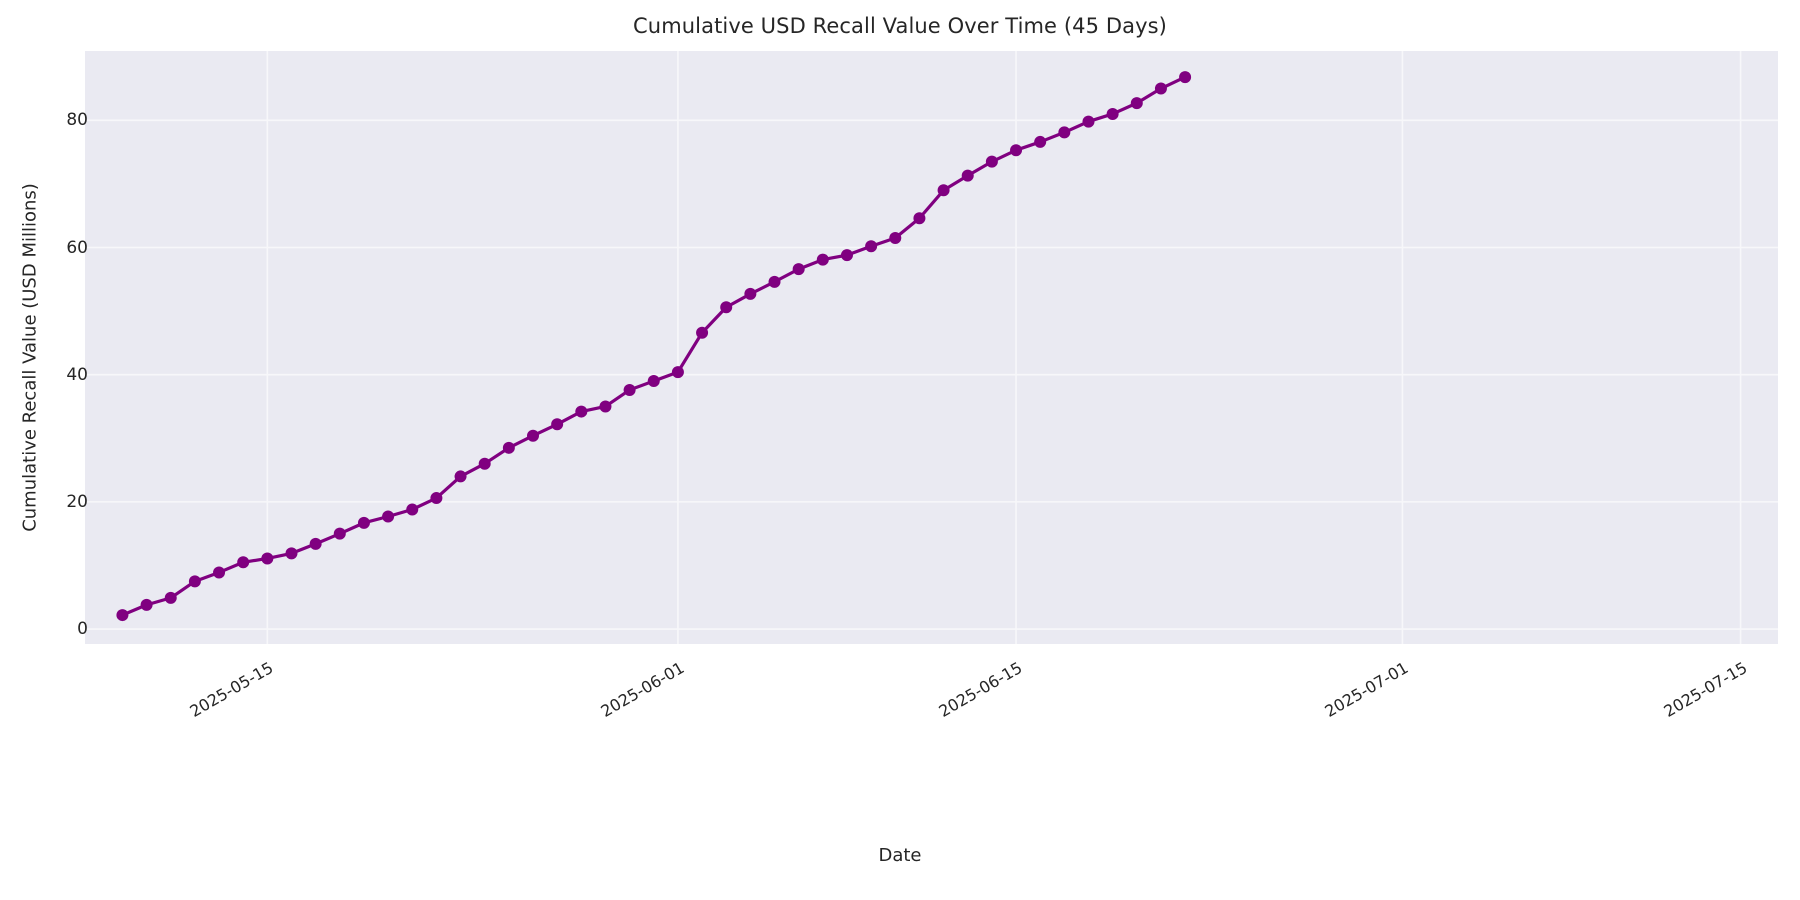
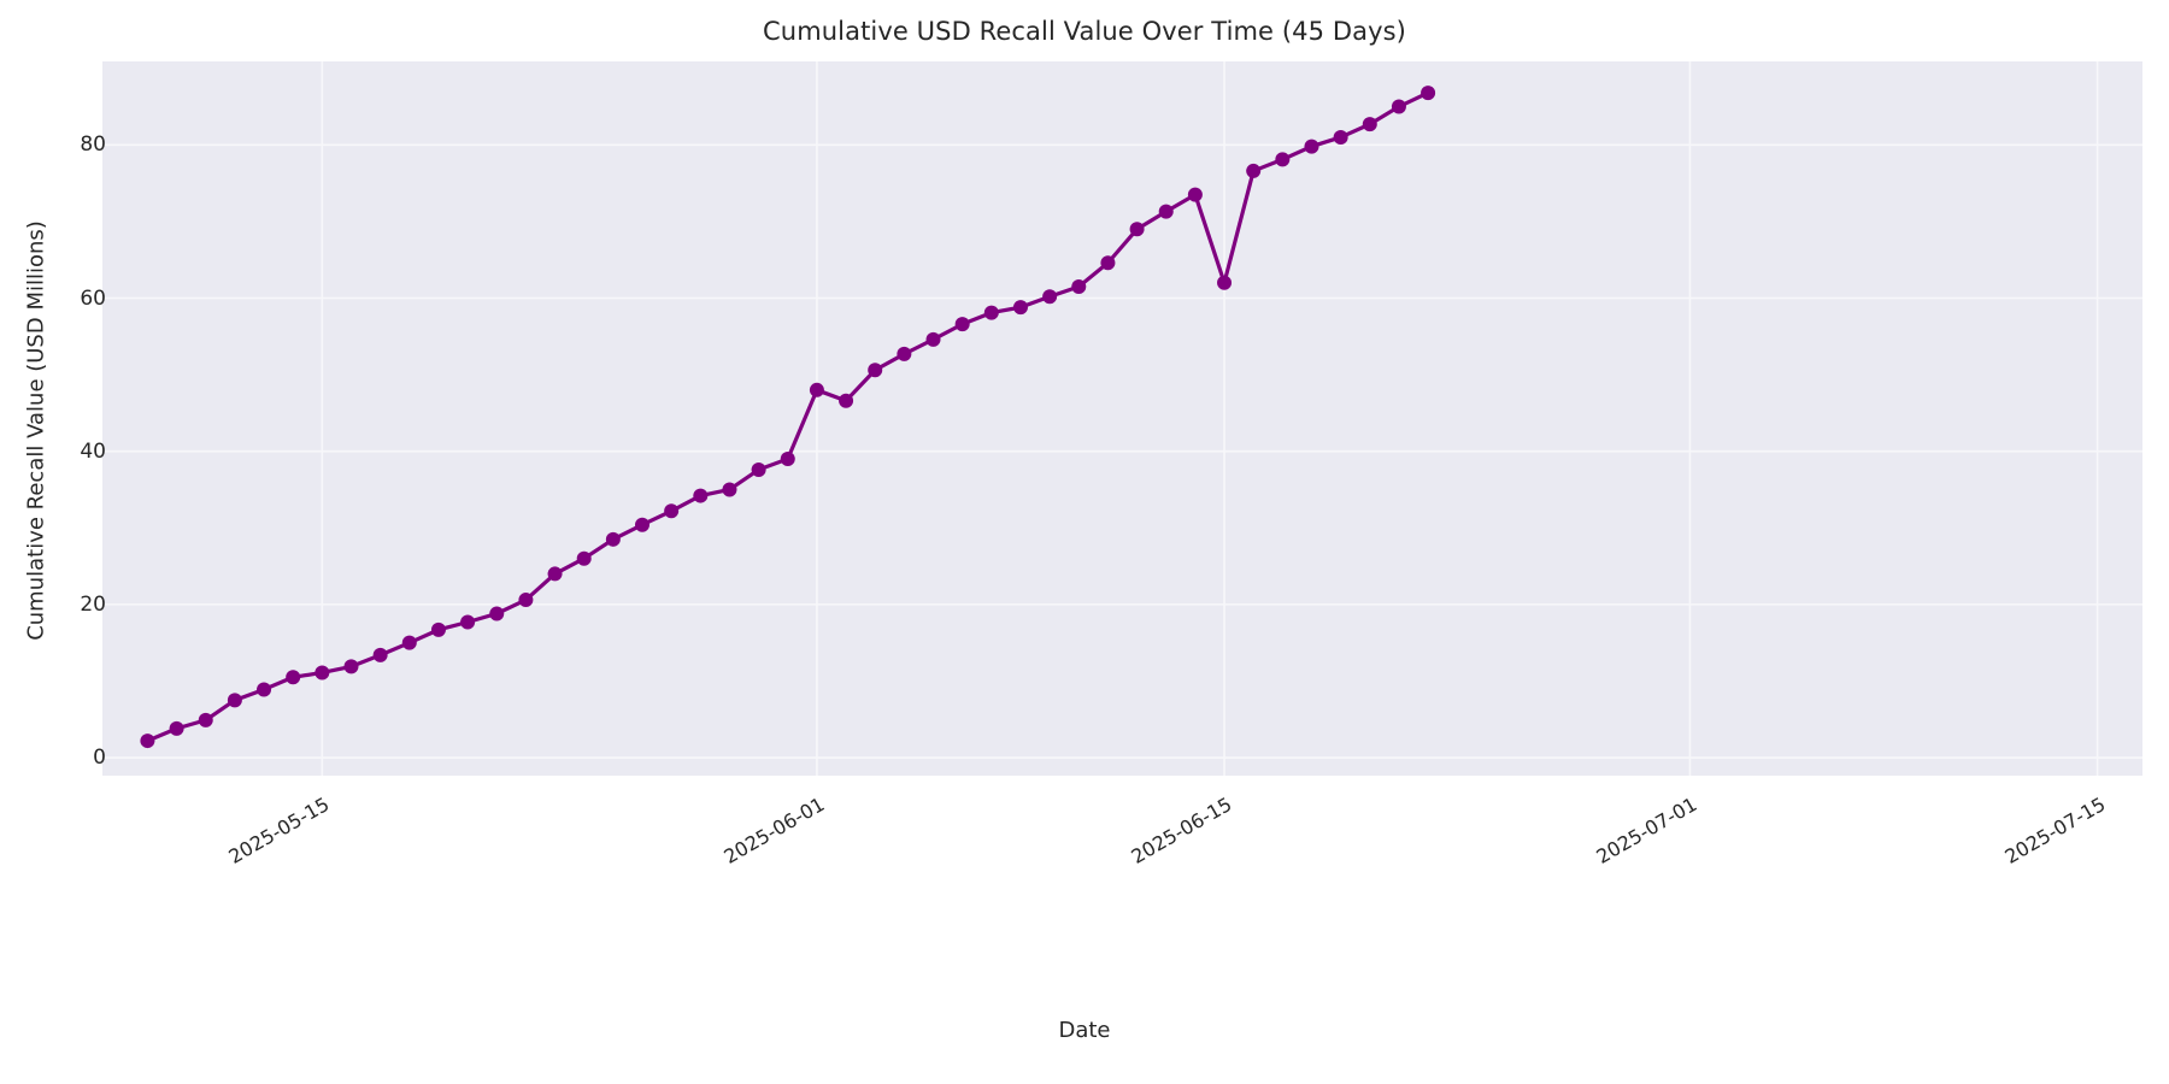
2025-06-01: 40 -> 48
2025-06-15: 75 -> 62
